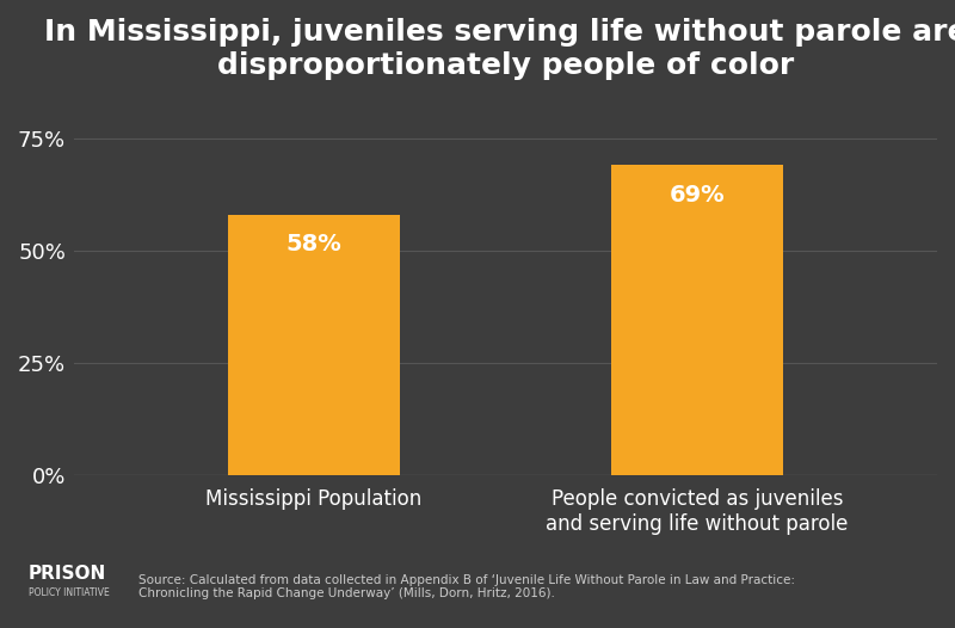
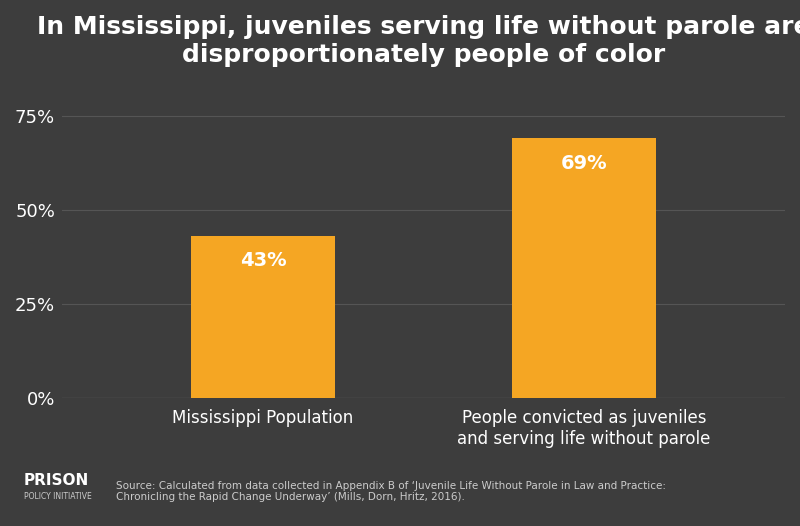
Mississippi Population: 58% -> 43%
